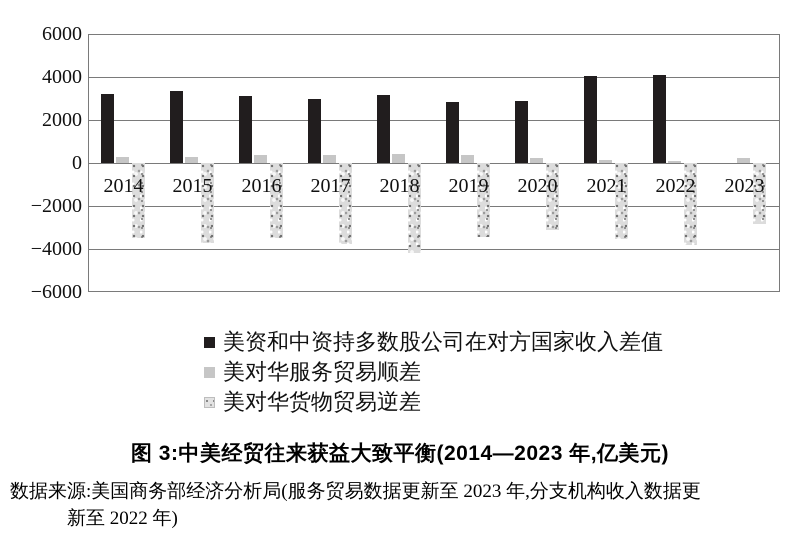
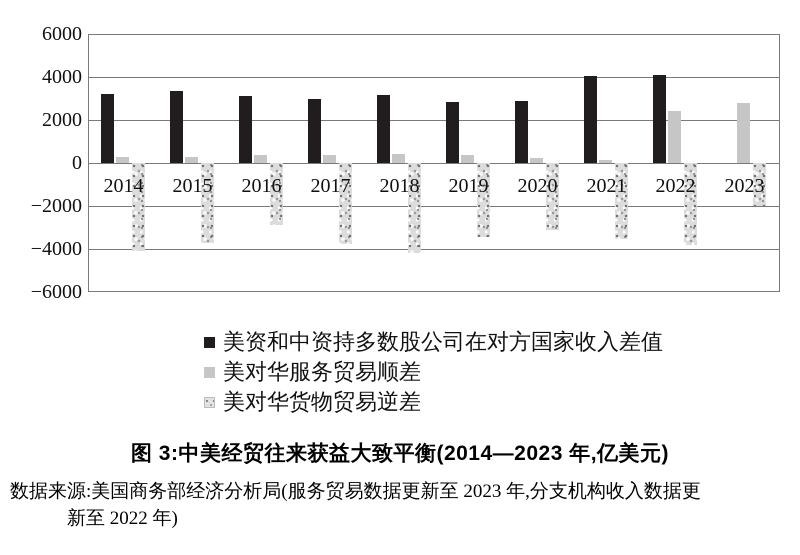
美对华货物贸易逆差/2014: -3500 -> -4100
美对华货物贸易逆差/2016: -3500 -> -2900
美对华服务贸易顺差/2022: 100 -> 2400
美对华服务贸易顺差/2023: 200 -> 2800
美对华货物贸易逆差/2023: -2800 -> -2000
